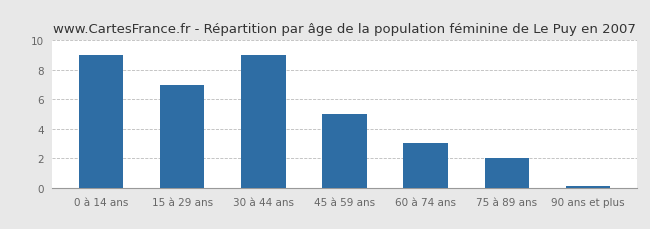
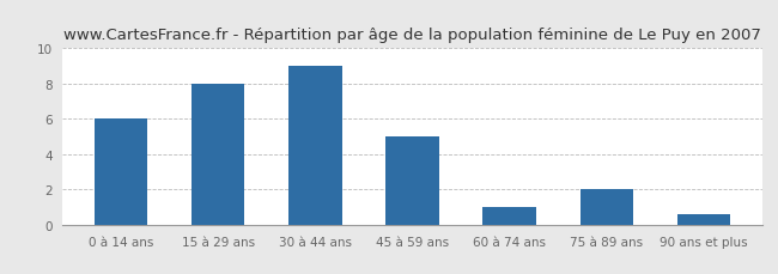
0 à 14 ans: 9.0 -> 6.0
15 à 29 ans: 7.0 -> 8.0
60 à 74 ans: 3.0 -> 1.0
90 ans et plus: 0.1 -> 0.6
